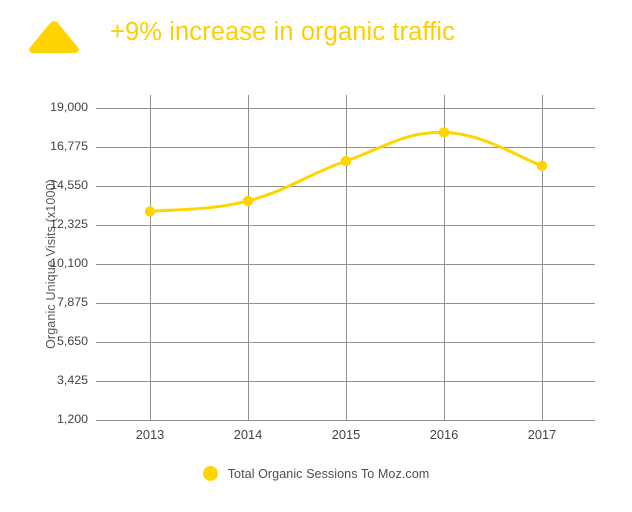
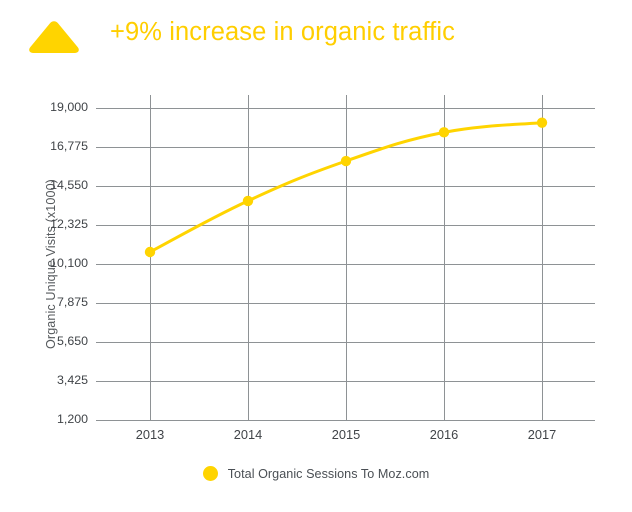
2013: 13100 -> 10800
2017: 15700 -> 18200
